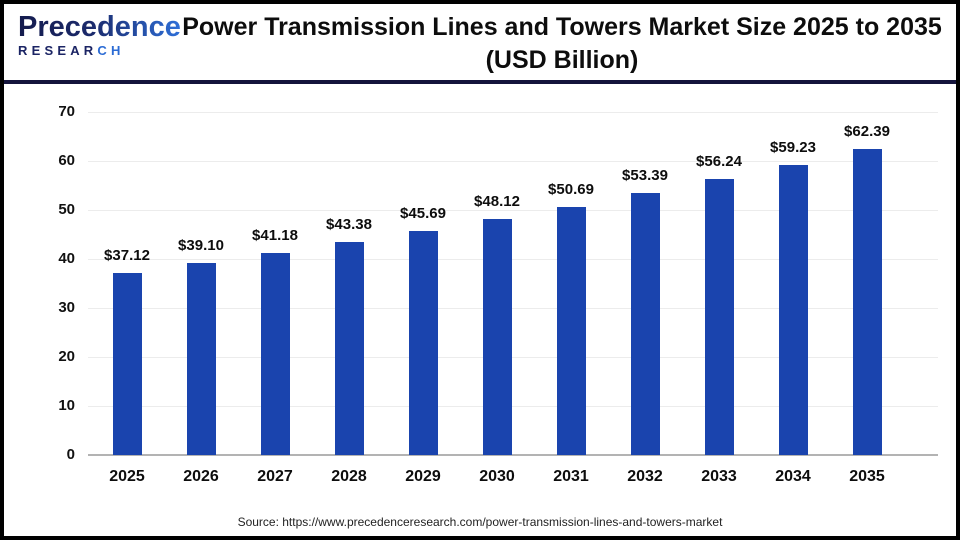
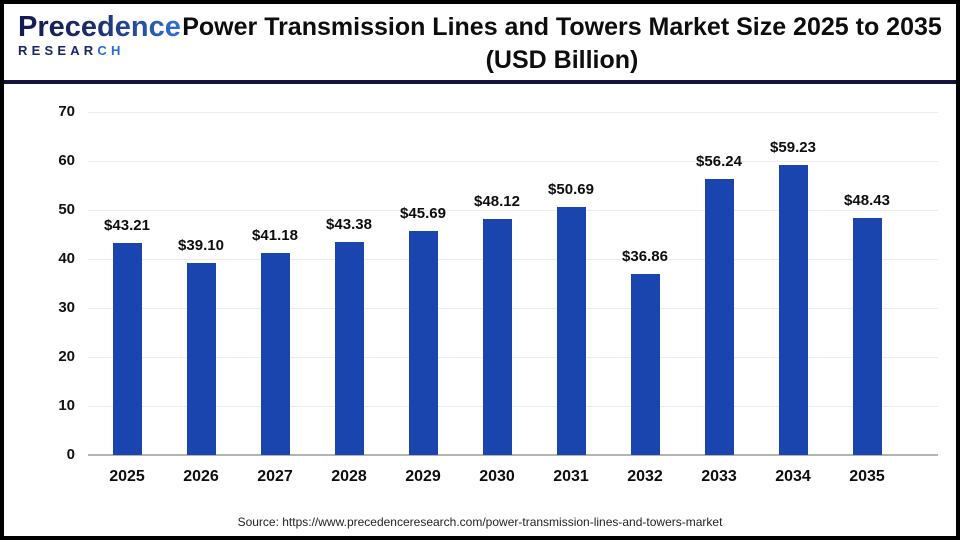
2025: $37.12 -> $43.21
2032: $53.39 -> $36.86
2035: $62.39 -> $48.43
